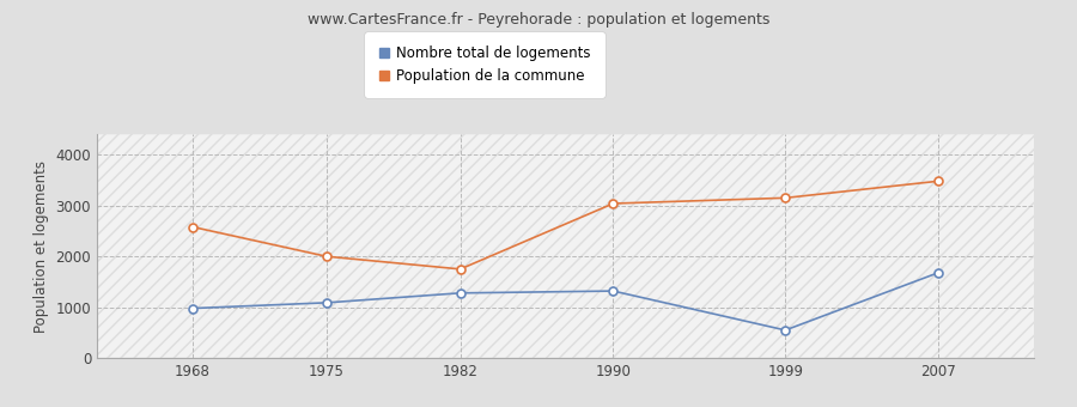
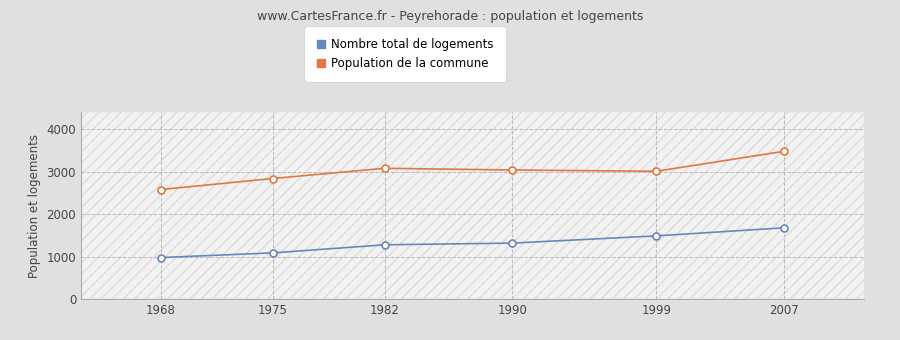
Population de la commune/1975: 2000 -> 2840
Population de la commune/1982: 1750 -> 3080
Nombre total de logements/1999: 550 -> 1490
Population de la commune/1999: 3150 -> 3010
